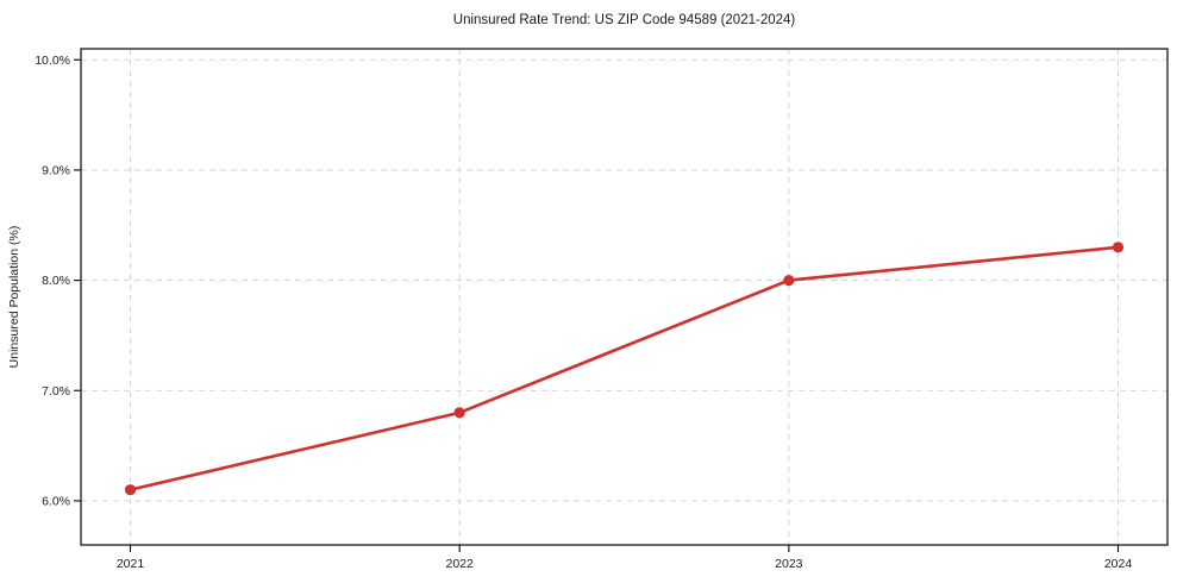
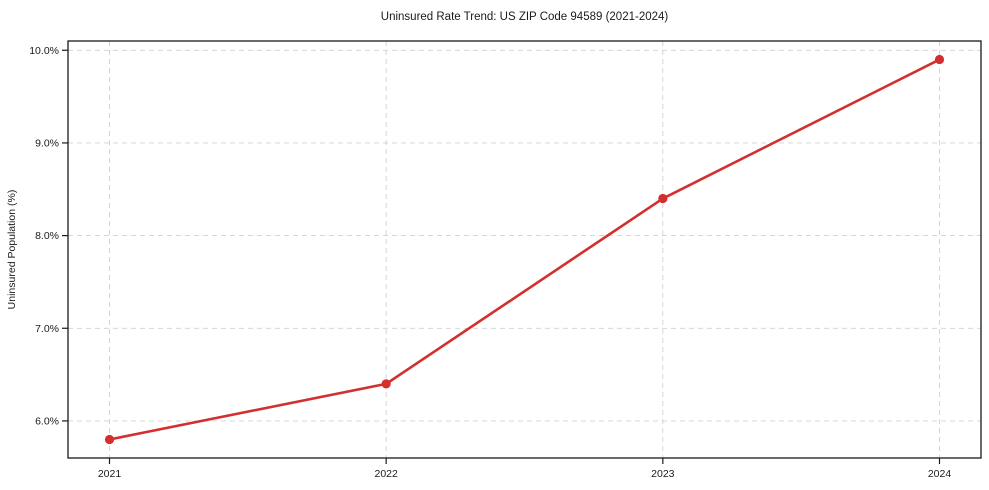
2021: 6.1% -> 5.8%
2022: 6.8% -> 6.4%
2023: 8.0% -> 8.4%
2024: 8.3% -> 9.9%
